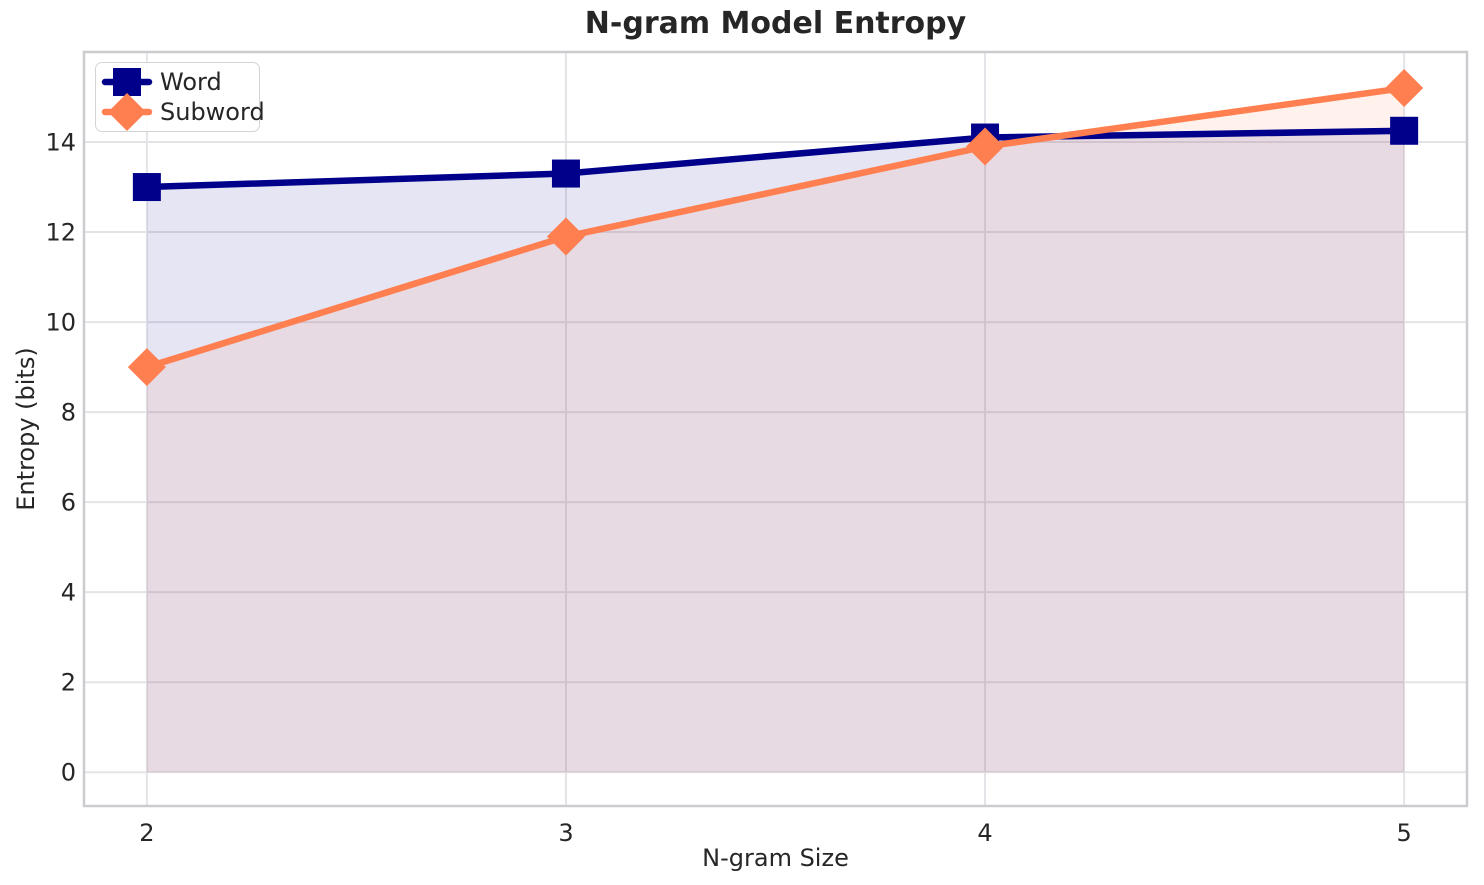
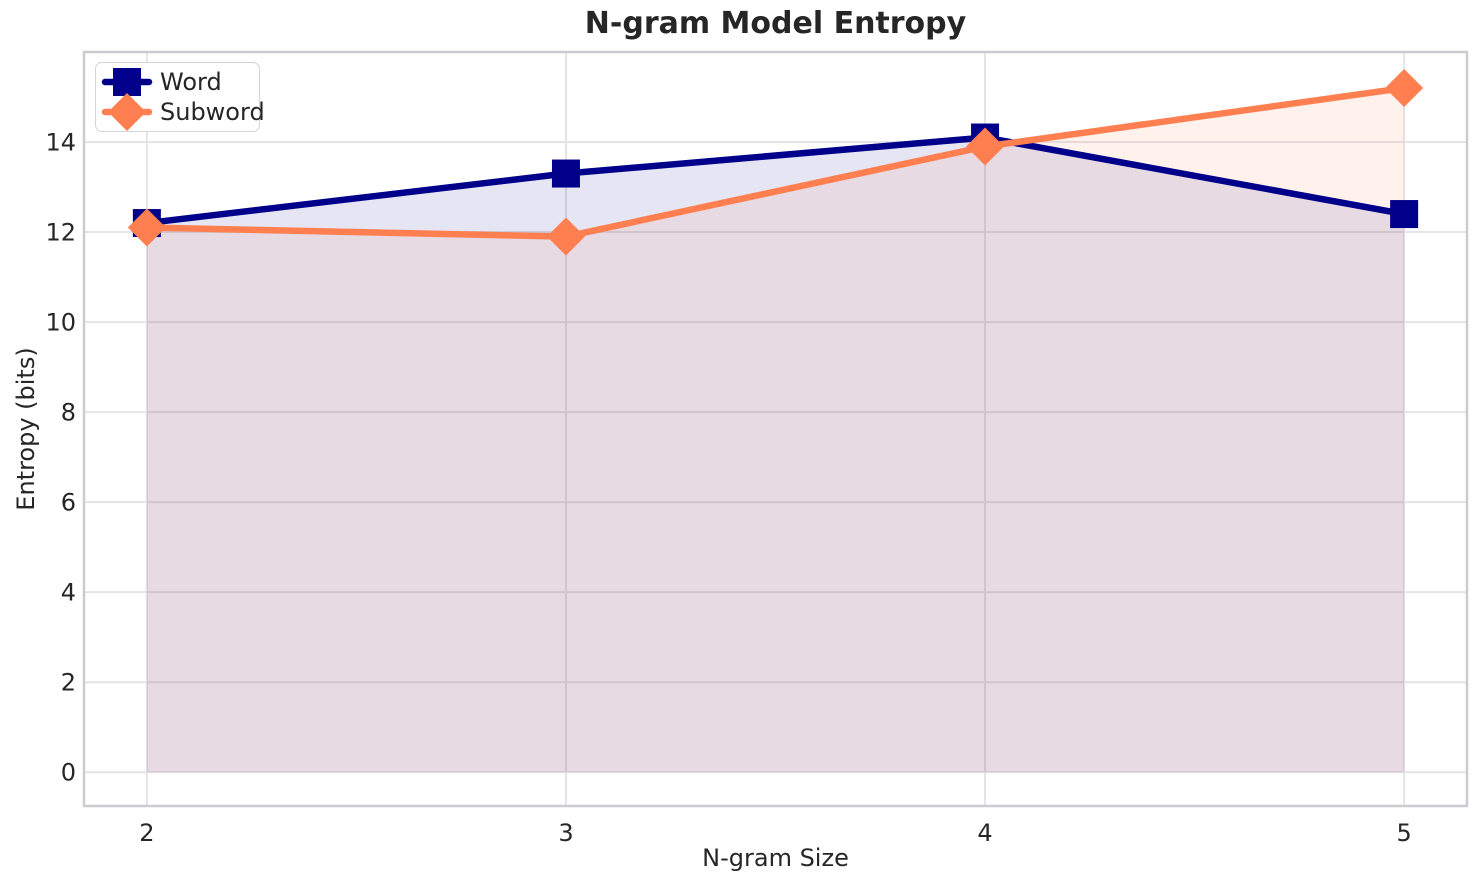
Word/2: 13.0 -> 12.2
Subword/2: 9.0 -> 12.1
Word/5: 14.2 -> 12.4
